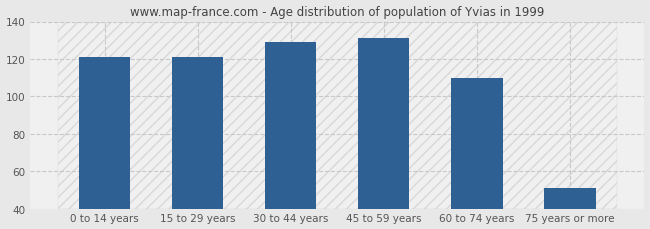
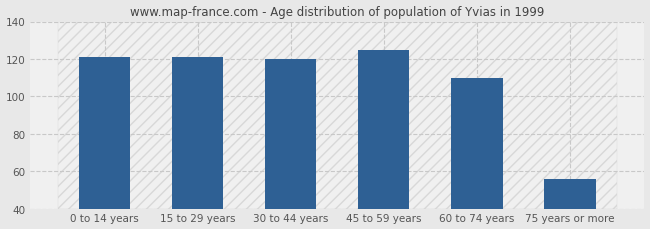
30 to 44 years: 129 -> 120
45 to 59 years: 131 -> 125
75 years or more: 51 -> 56
